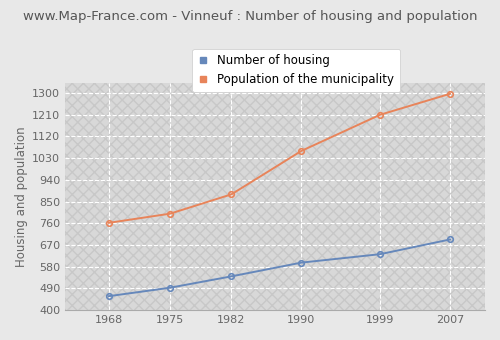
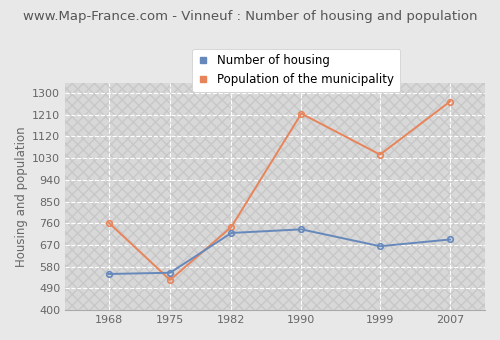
Number of housing/1968: 458 -> 550
Number of housing/1975: 493 -> 555
Population of the municipality/1975: 800 -> 525
Number of housing/1982: 540 -> 720
Population of the municipality/1982: 880 -> 745
Number of housing/1990: 597 -> 735
Population of the municipality/1990: 1060 -> 1215
Number of housing/1999: 632 -> 665
Population of the municipality/1999: 1210 -> 1045
Population of the municipality/2007: 1297 -> 1265
